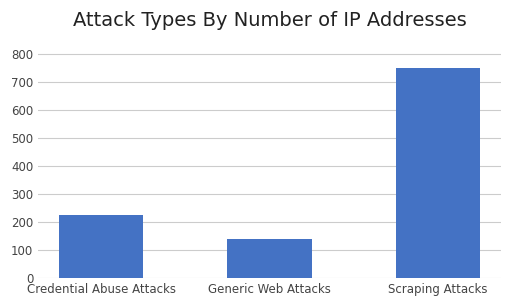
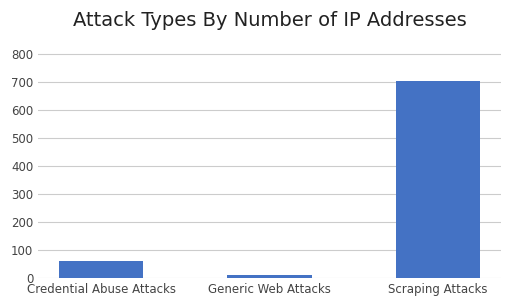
Credential Abuse Attacks: 225 -> 60
Generic Web Attacks: 140 -> 10
Scraping Attacks: 750 -> 705
